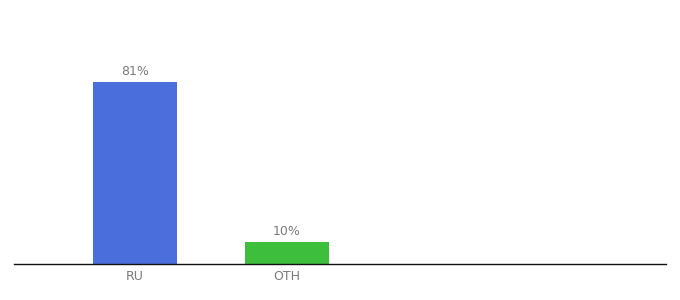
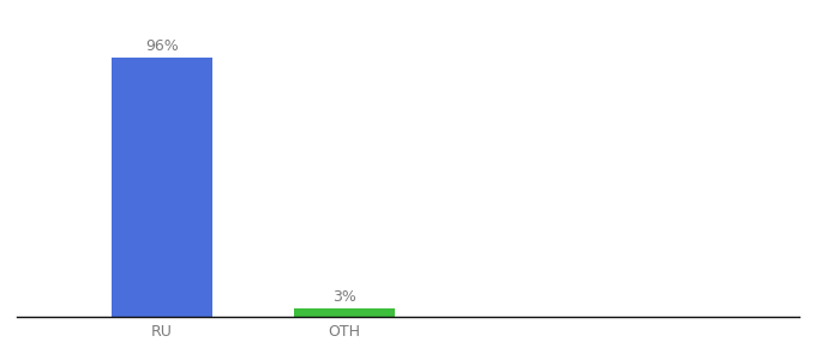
RU: 81% -> 96%
OTH: 10% -> 3%
